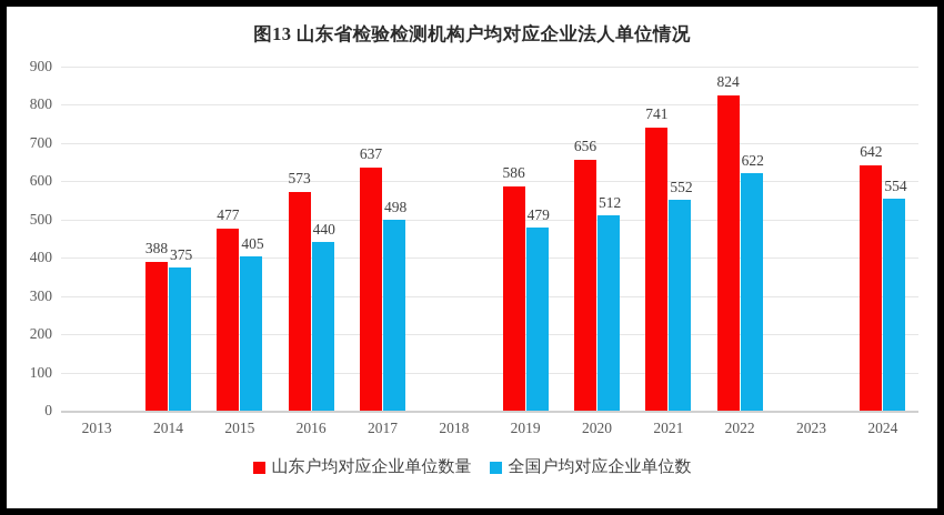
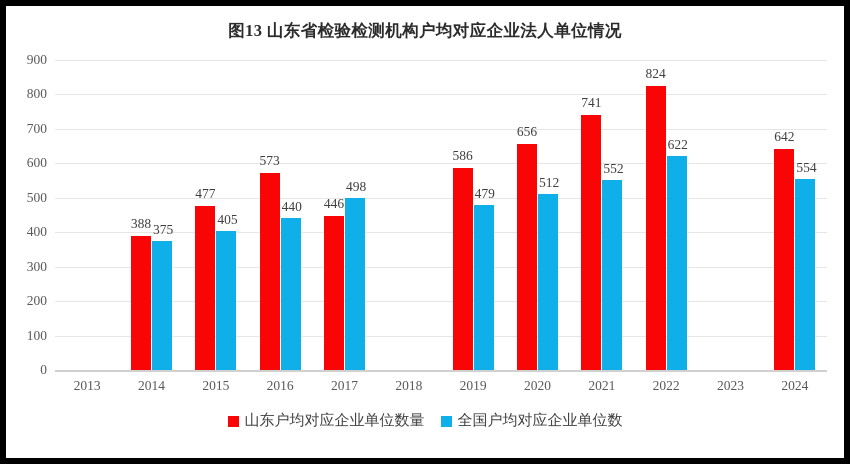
山东户均对应企业单位数量/2017: 637 -> 446
